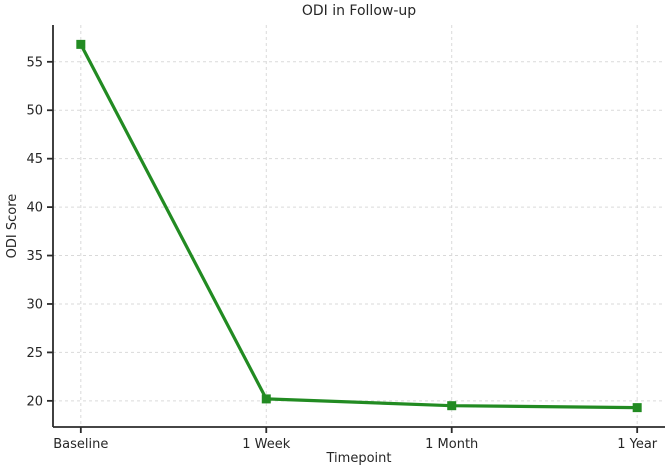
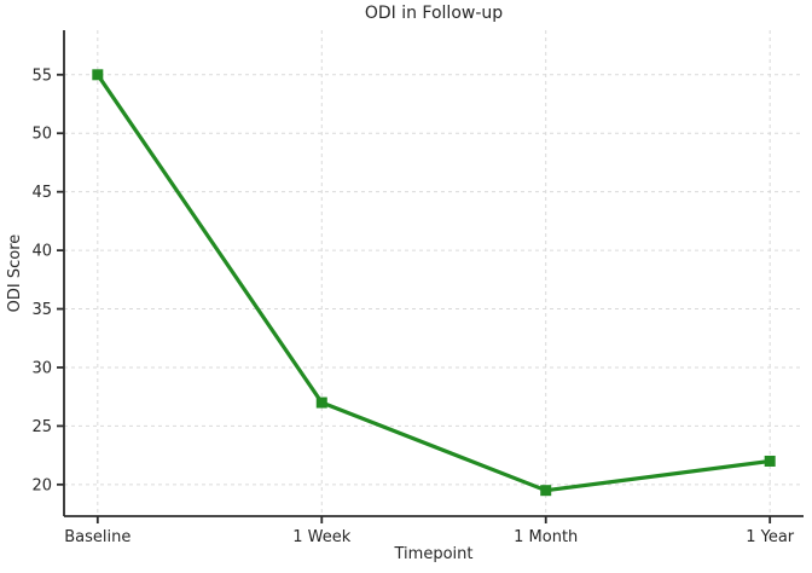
Baseline: 57 -> 55
1 Week: 20 -> 27
1 Year: 19 -> 22
